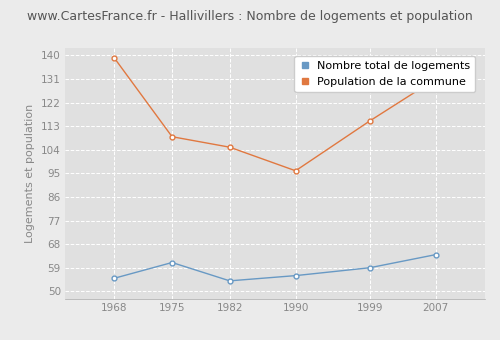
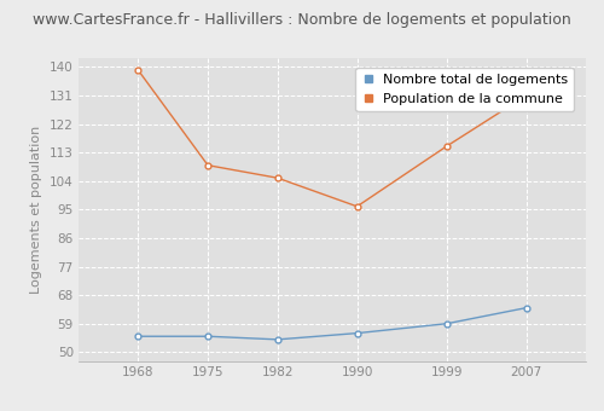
Nombre total de logements/1975: 61 -> 55
